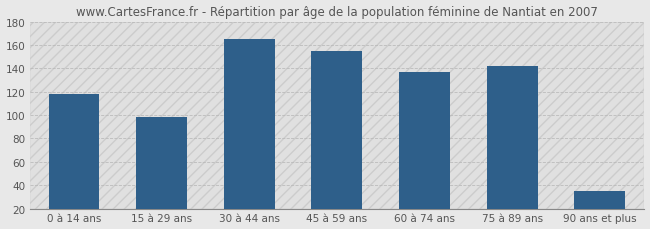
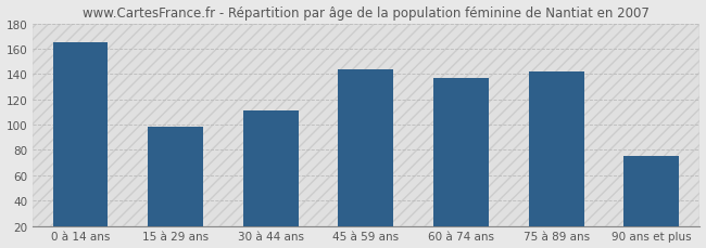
0 à 14 ans: 118 -> 165
30 à 44 ans: 165 -> 111
45 à 59 ans: 155 -> 144
90 ans et plus: 35 -> 75
